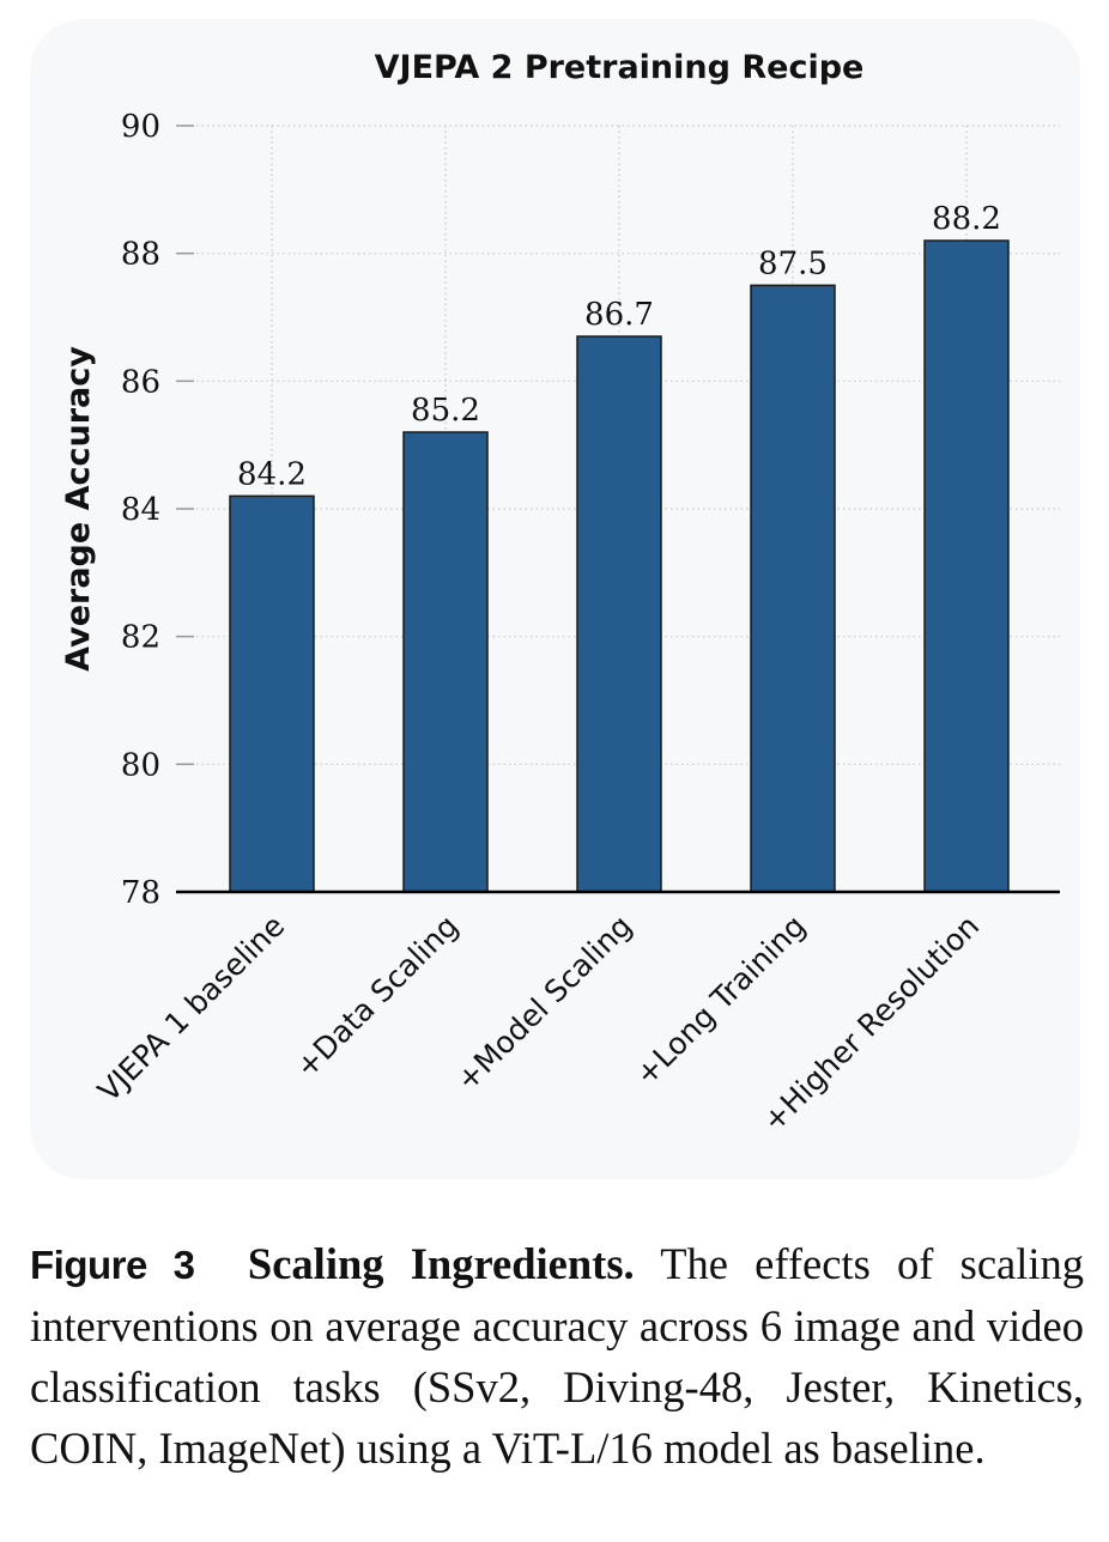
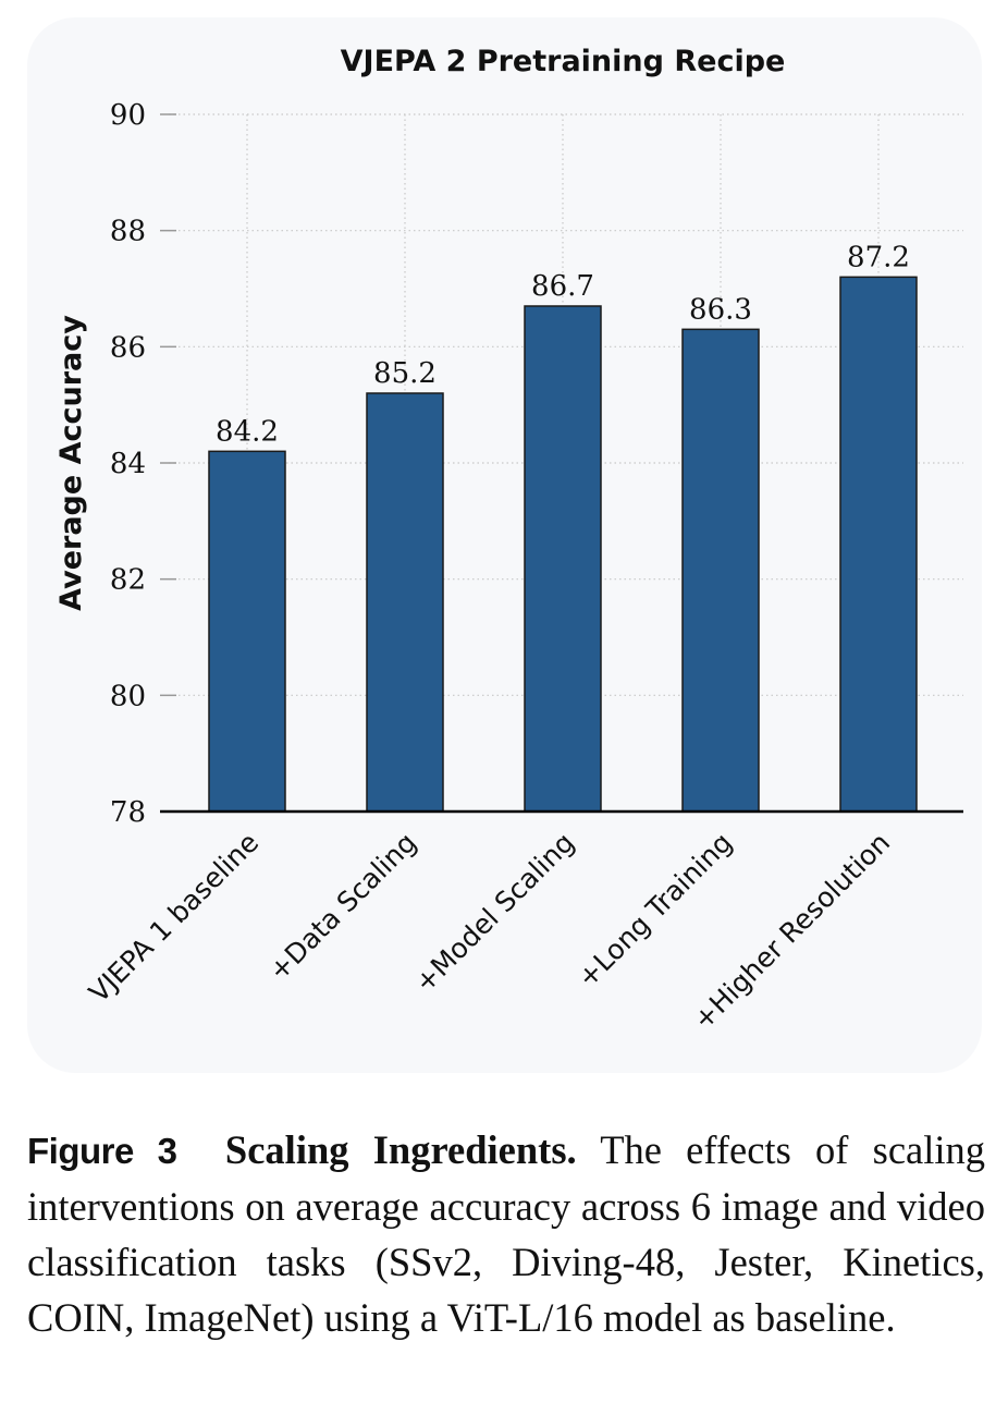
+Long Training: 87.5 -> 86.3
+Higher Resolution: 88.2 -> 87.2
